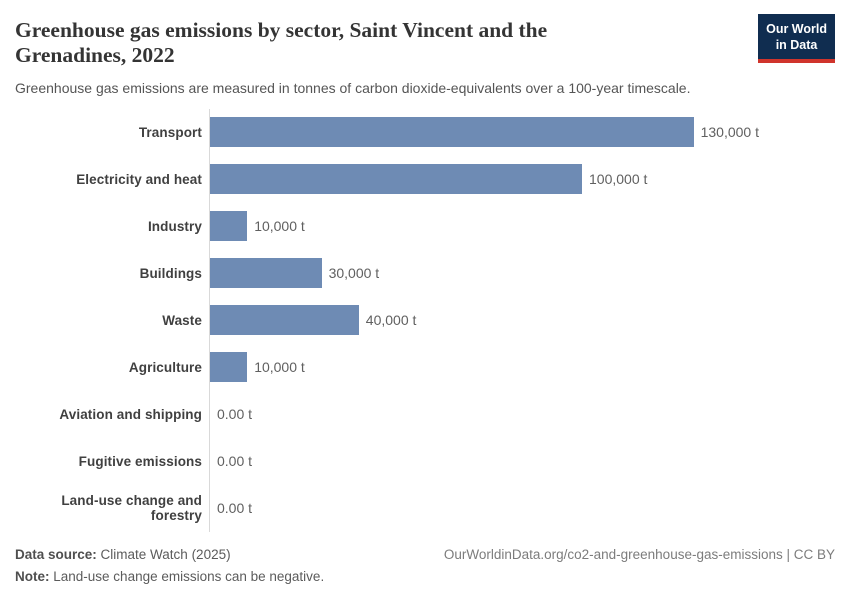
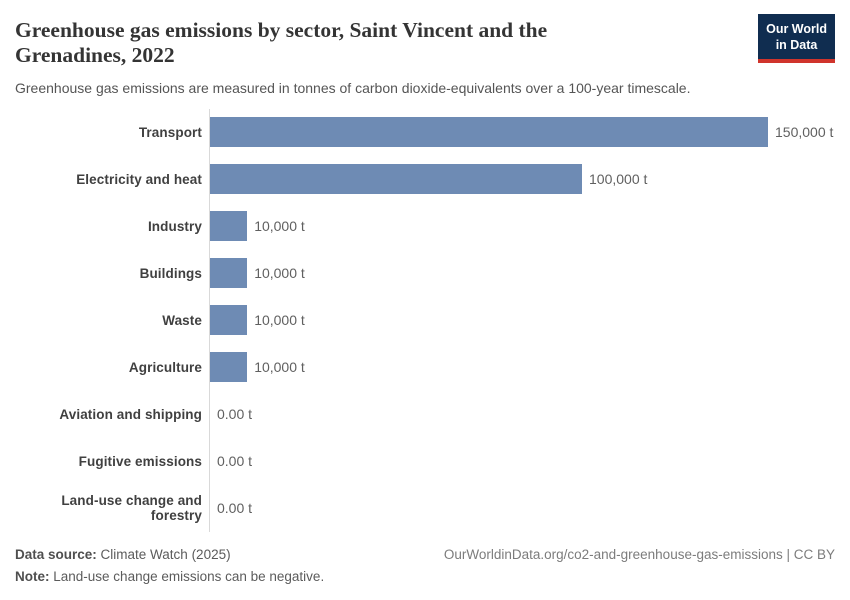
Transport: 130,000 -> 150,000
Buildings: 30,000 -> 10,000
Waste: 40,000 -> 10,000
